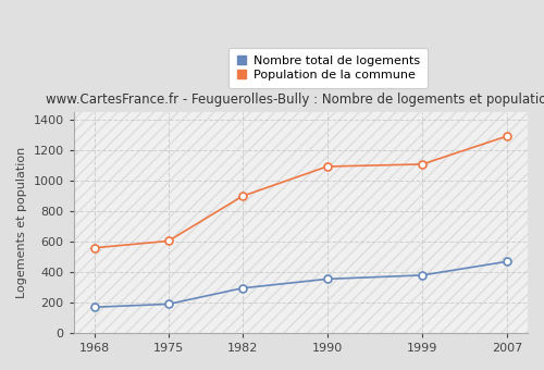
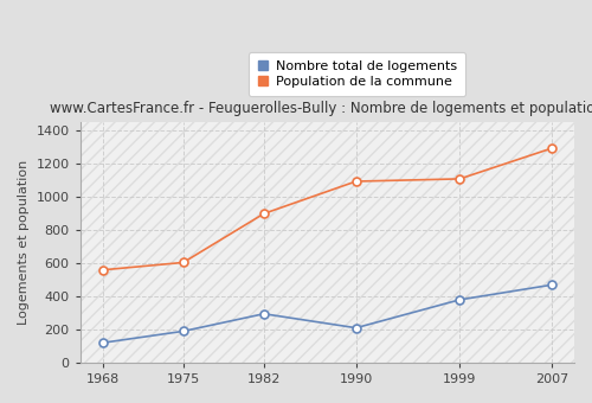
Nombre total de logements/1968: 170 -> 120
Nombre total de logements/1990: 360 -> 210
